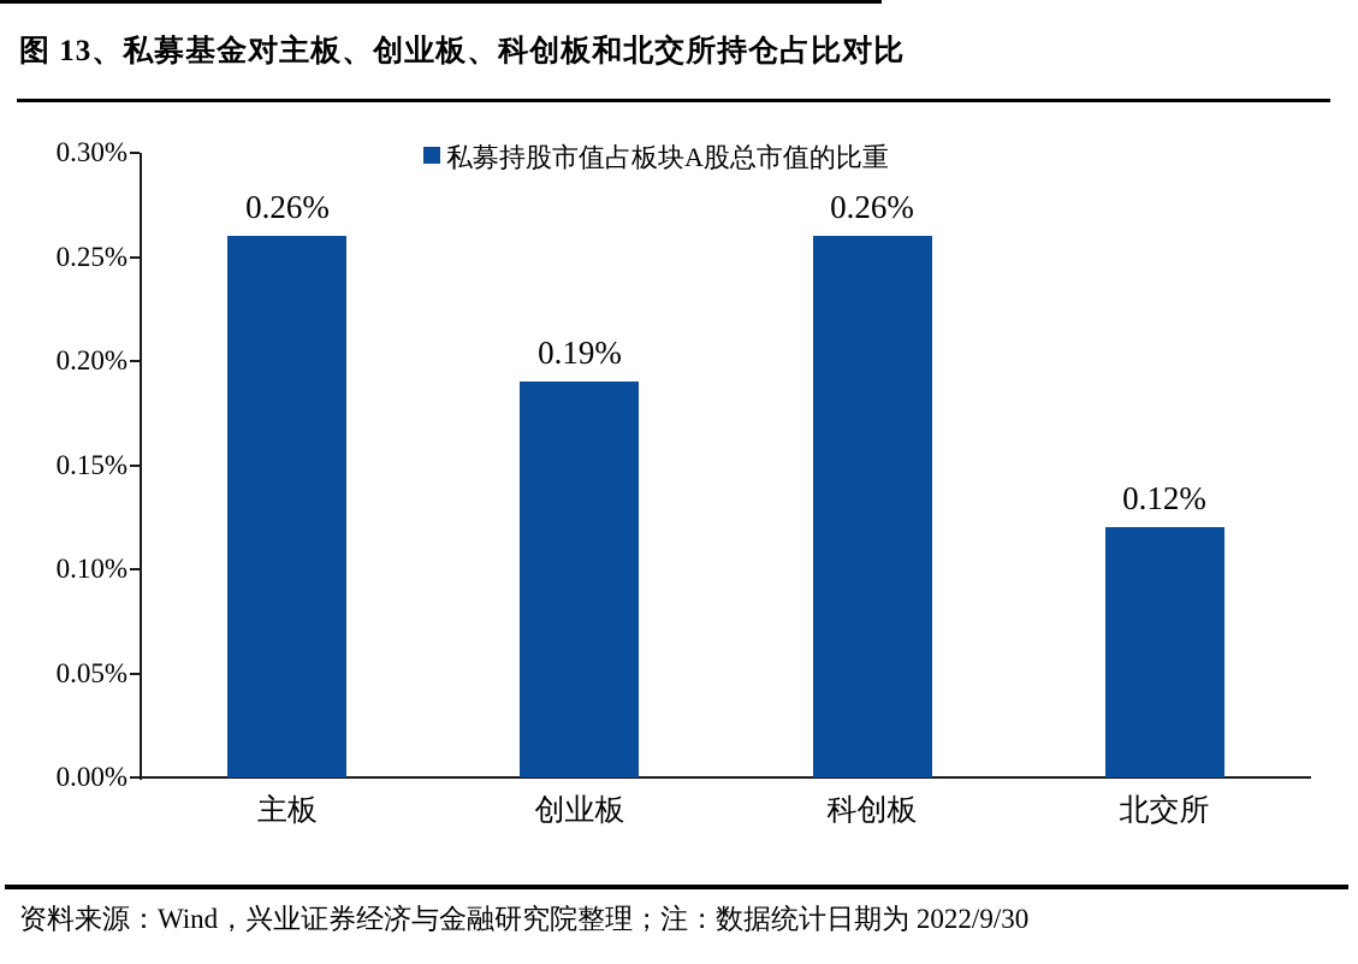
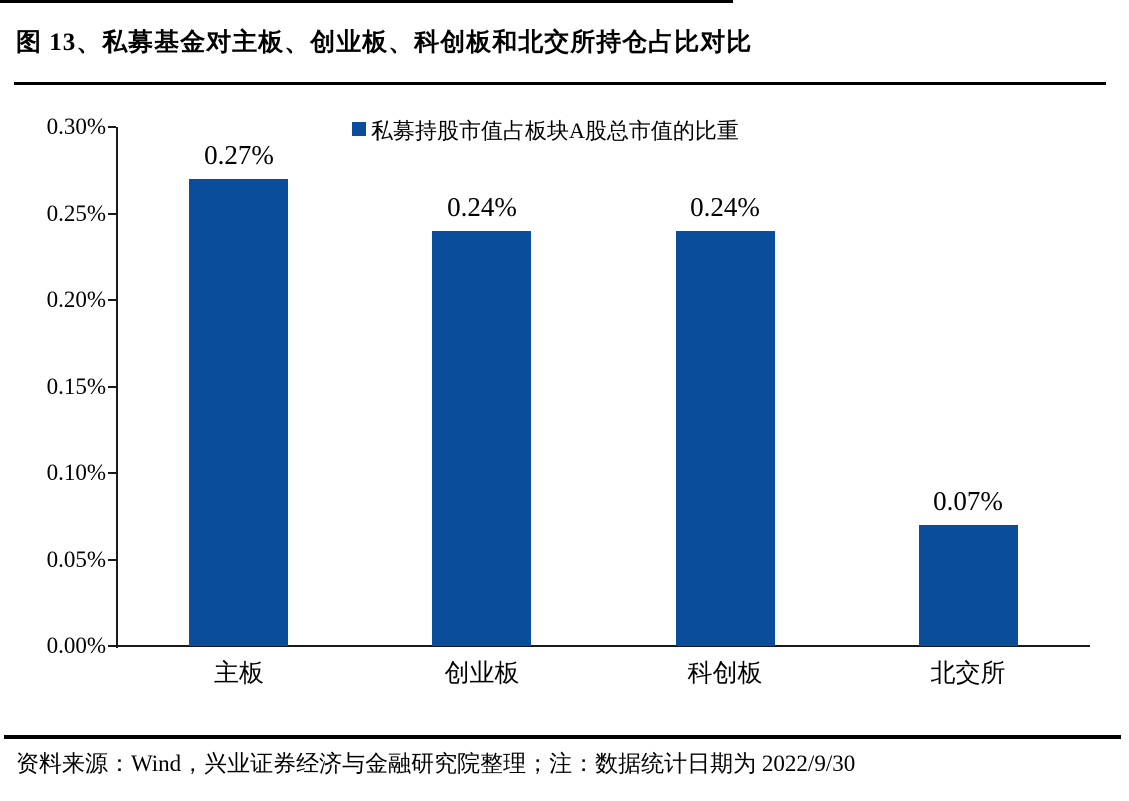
主板: 0.26% -> 0.27%
创业板: 0.19% -> 0.24%
科创板: 0.26% -> 0.24%
北交所: 0.12% -> 0.07%
